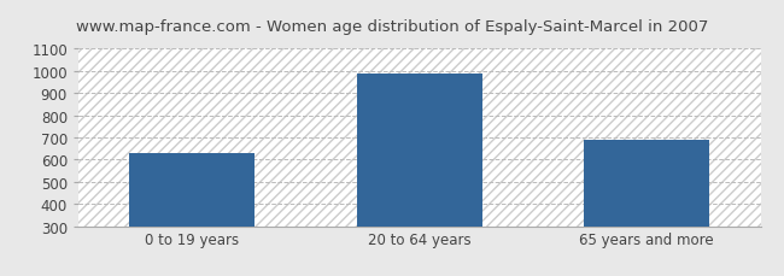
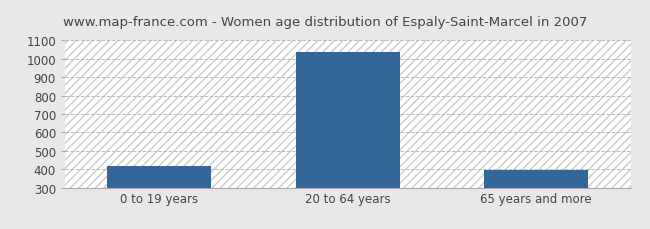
0 to 19 years: 630 -> 420
20 to 64 years: 990 -> 1040
65 years and more: 690 -> 400
